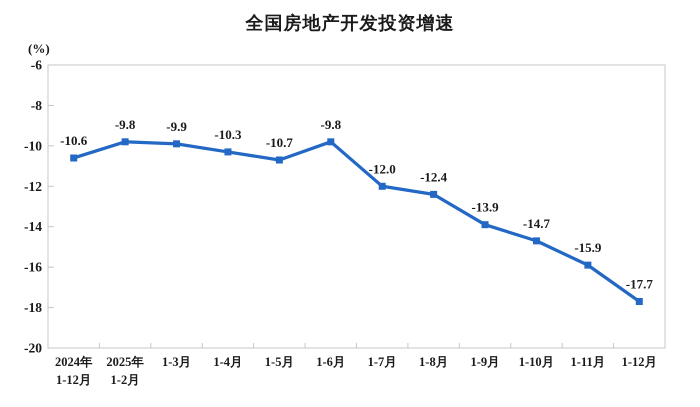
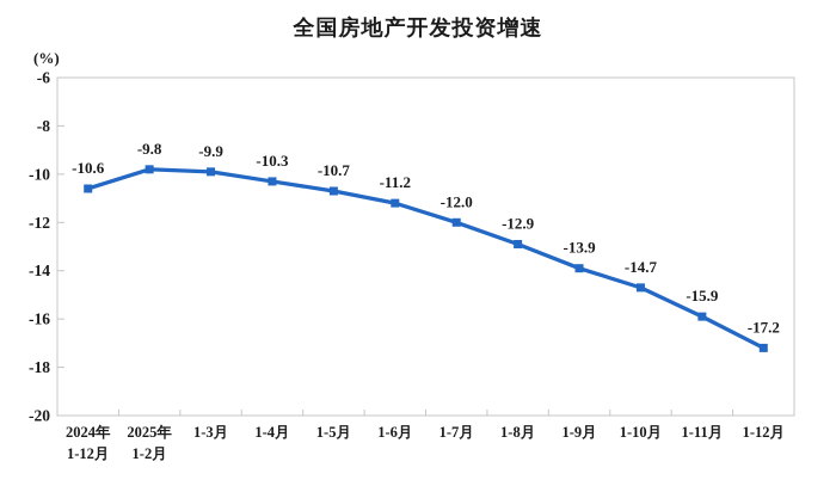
1-6月: -9.8 -> -11.2
1-8月: -12.4 -> -12.9
1-12月: -17.7 -> -17.2
